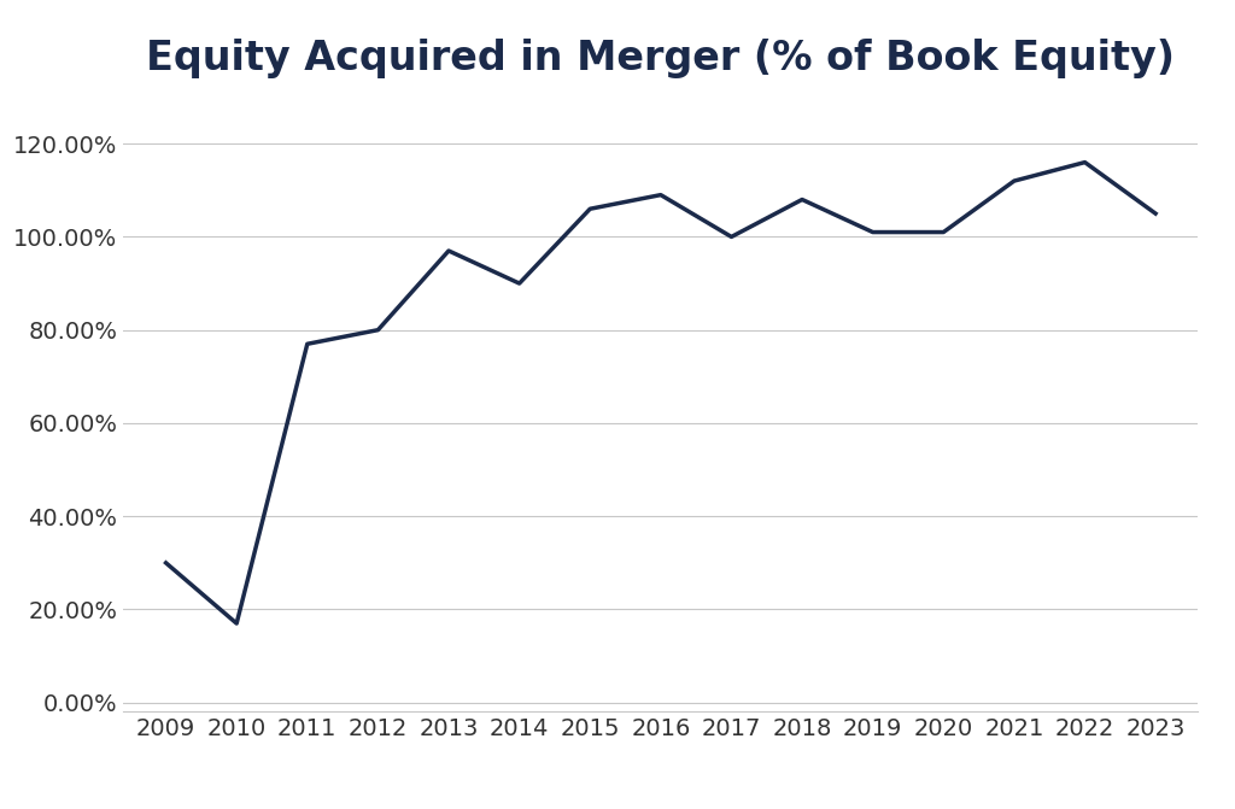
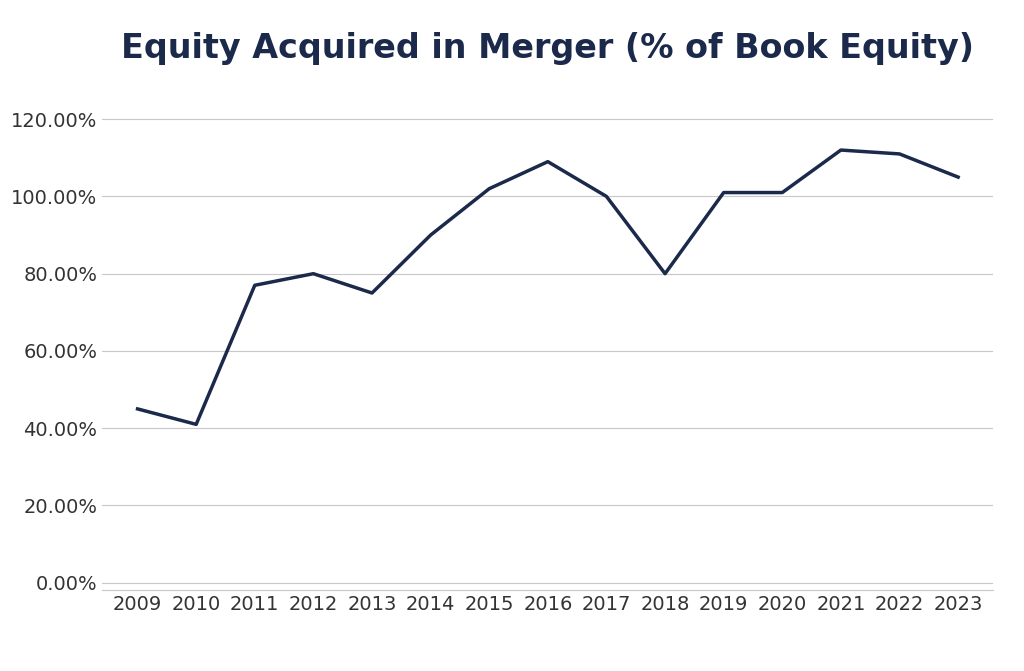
2009: 30% -> 45%
2010: 17% -> 41%
2013: 97% -> 75%
2015: 106% -> 102%
2018: 108% -> 80%
2022: 116% -> 111%
